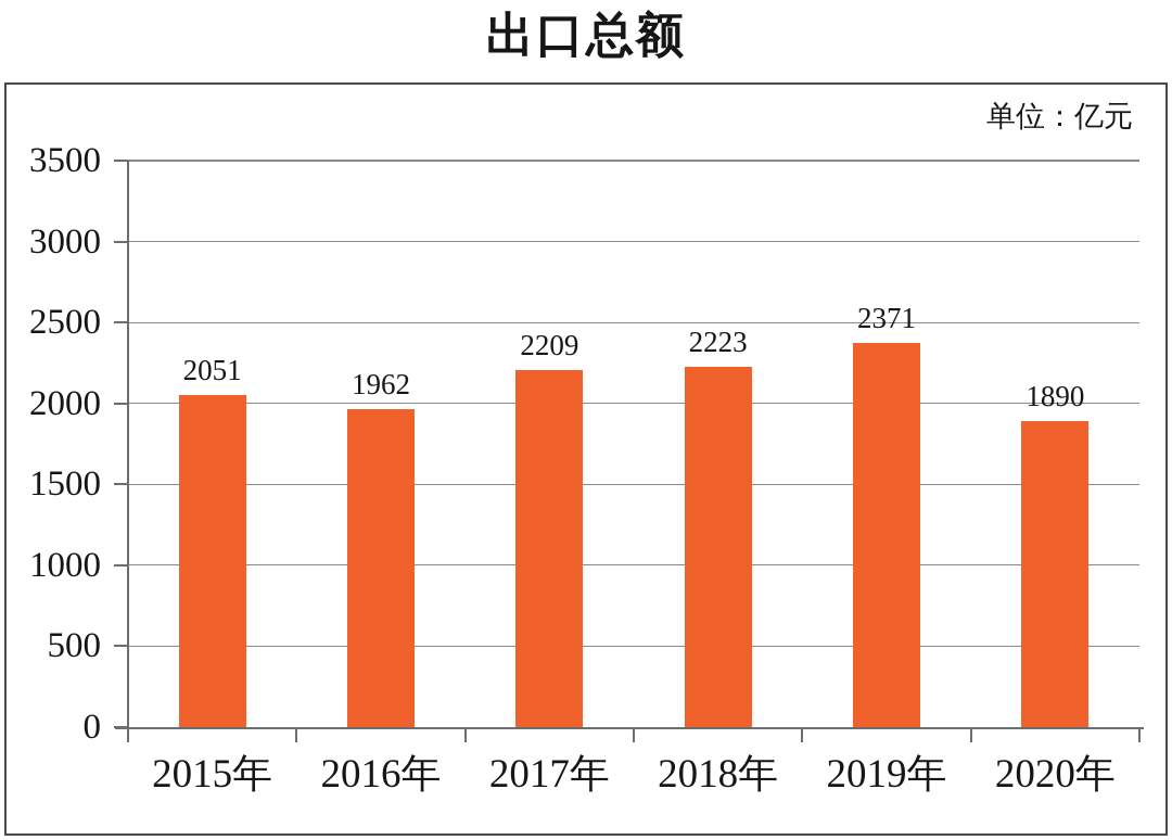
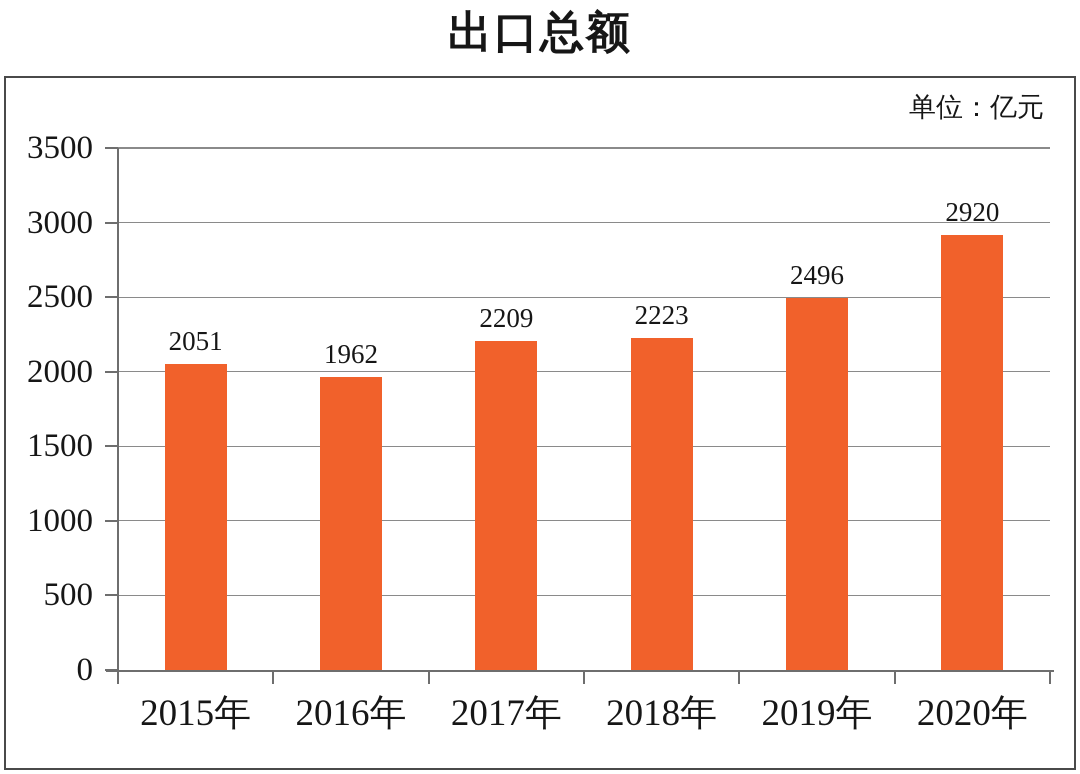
2019年: 2371 -> 2496
2020年: 1890 -> 2920
